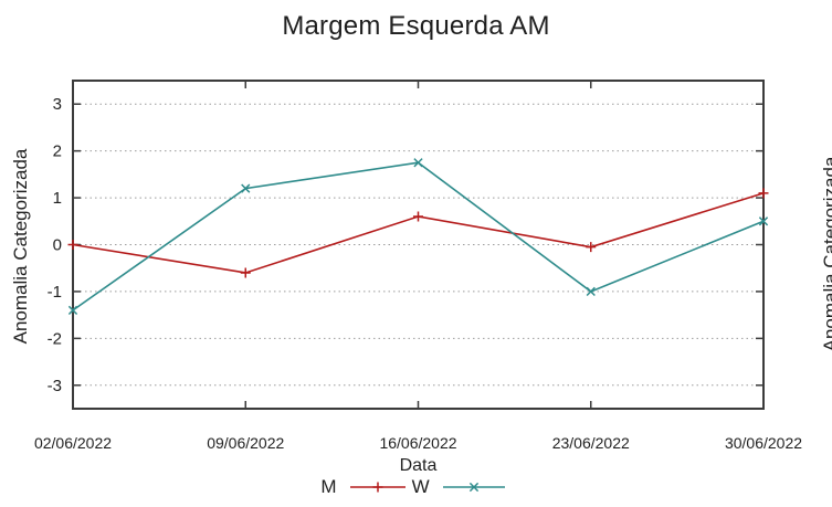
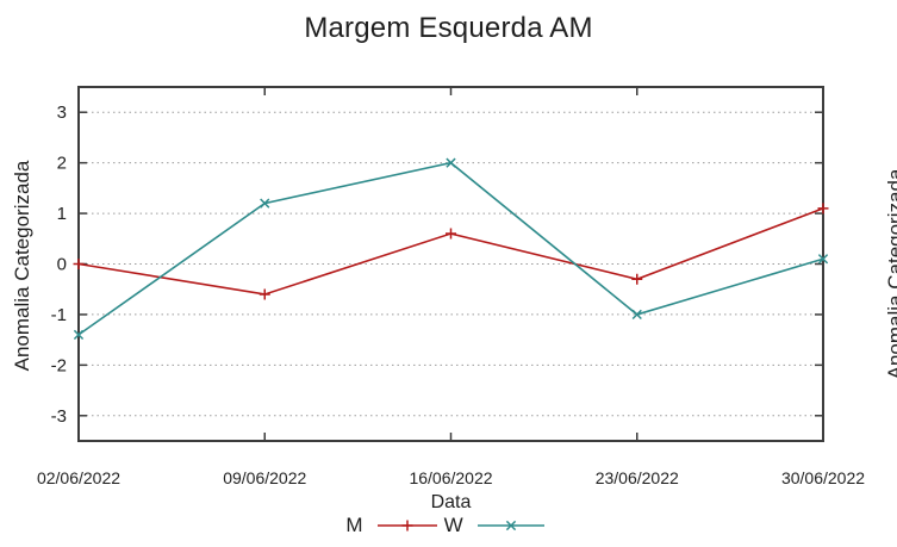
W/16/06/2022: 1.8 -> 2.0
M/23/06/2022: -0.1 -> -0.3
W/30/06/2022: 0.5 -> 0.1
